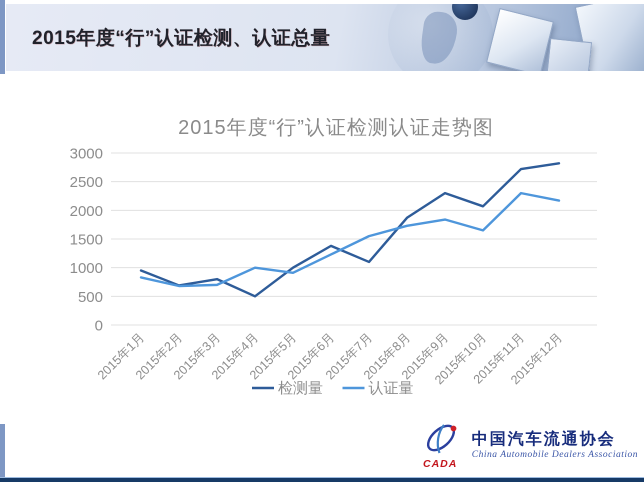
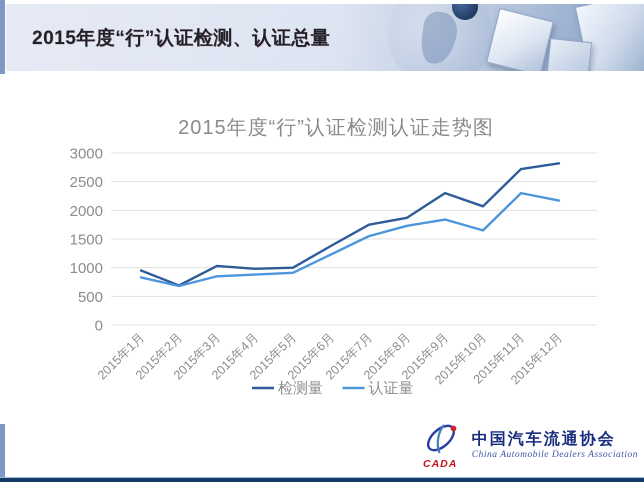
检测量/2015年3月: 800 -> 1000
认证量/2015年3月: 700 -> 800
检测量/2015年4月: 500 -> 1000
认证量/2015年4月: 1000 -> 900
检测量/2015年7月: 1100 -> 1800
